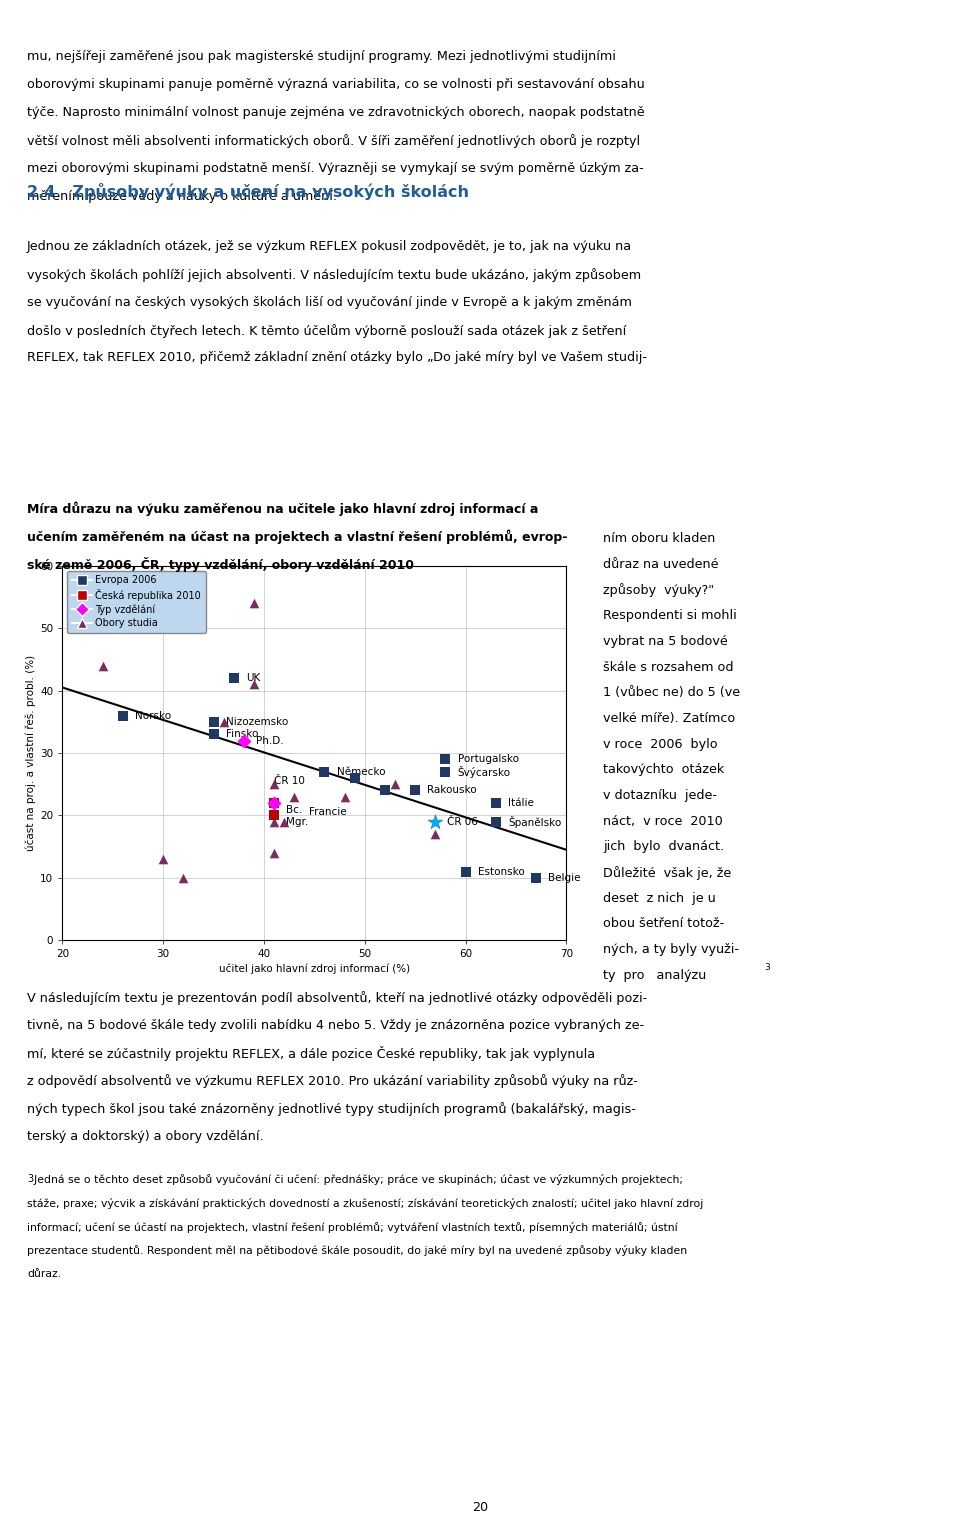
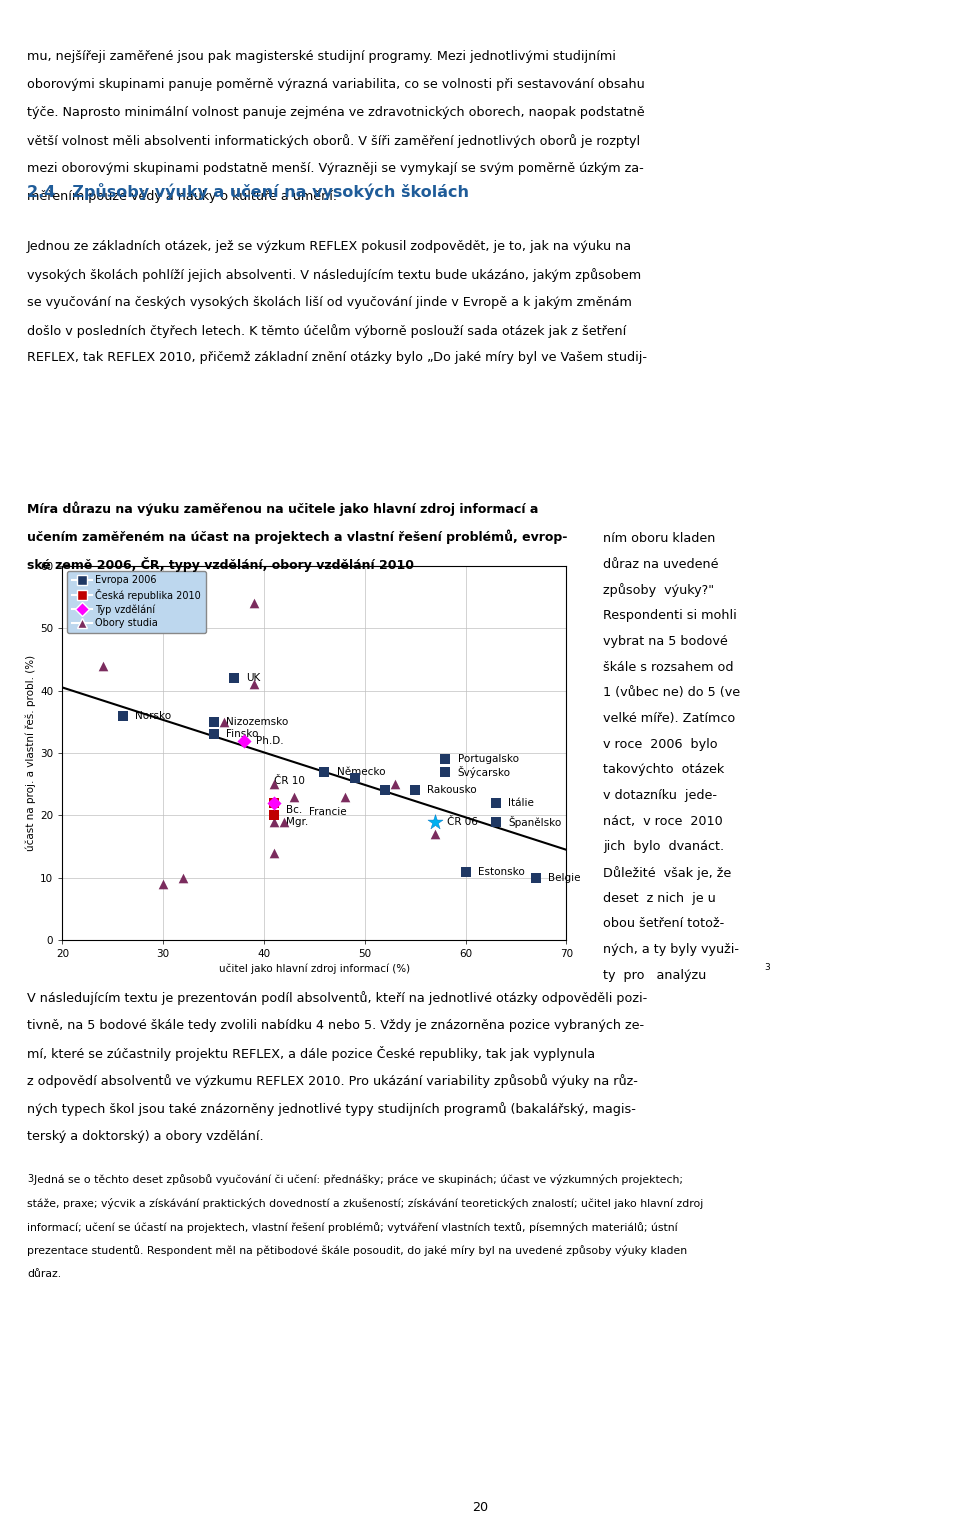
Obory studia/30: 13 -> 9
